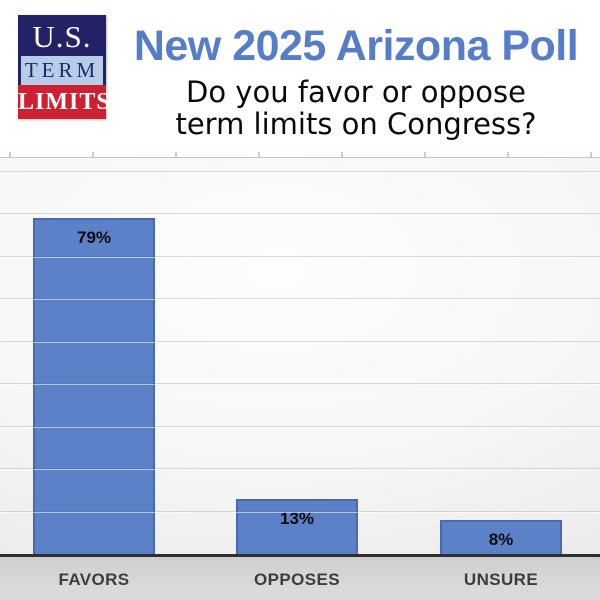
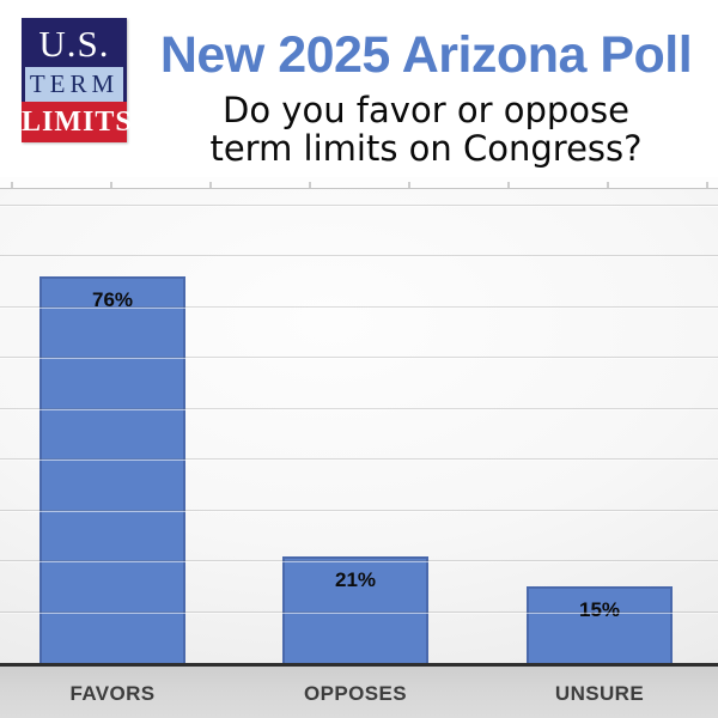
FAVORS: 79% -> 76%
OPPOSES: 13% -> 21%
UNSURE: 8% -> 15%
